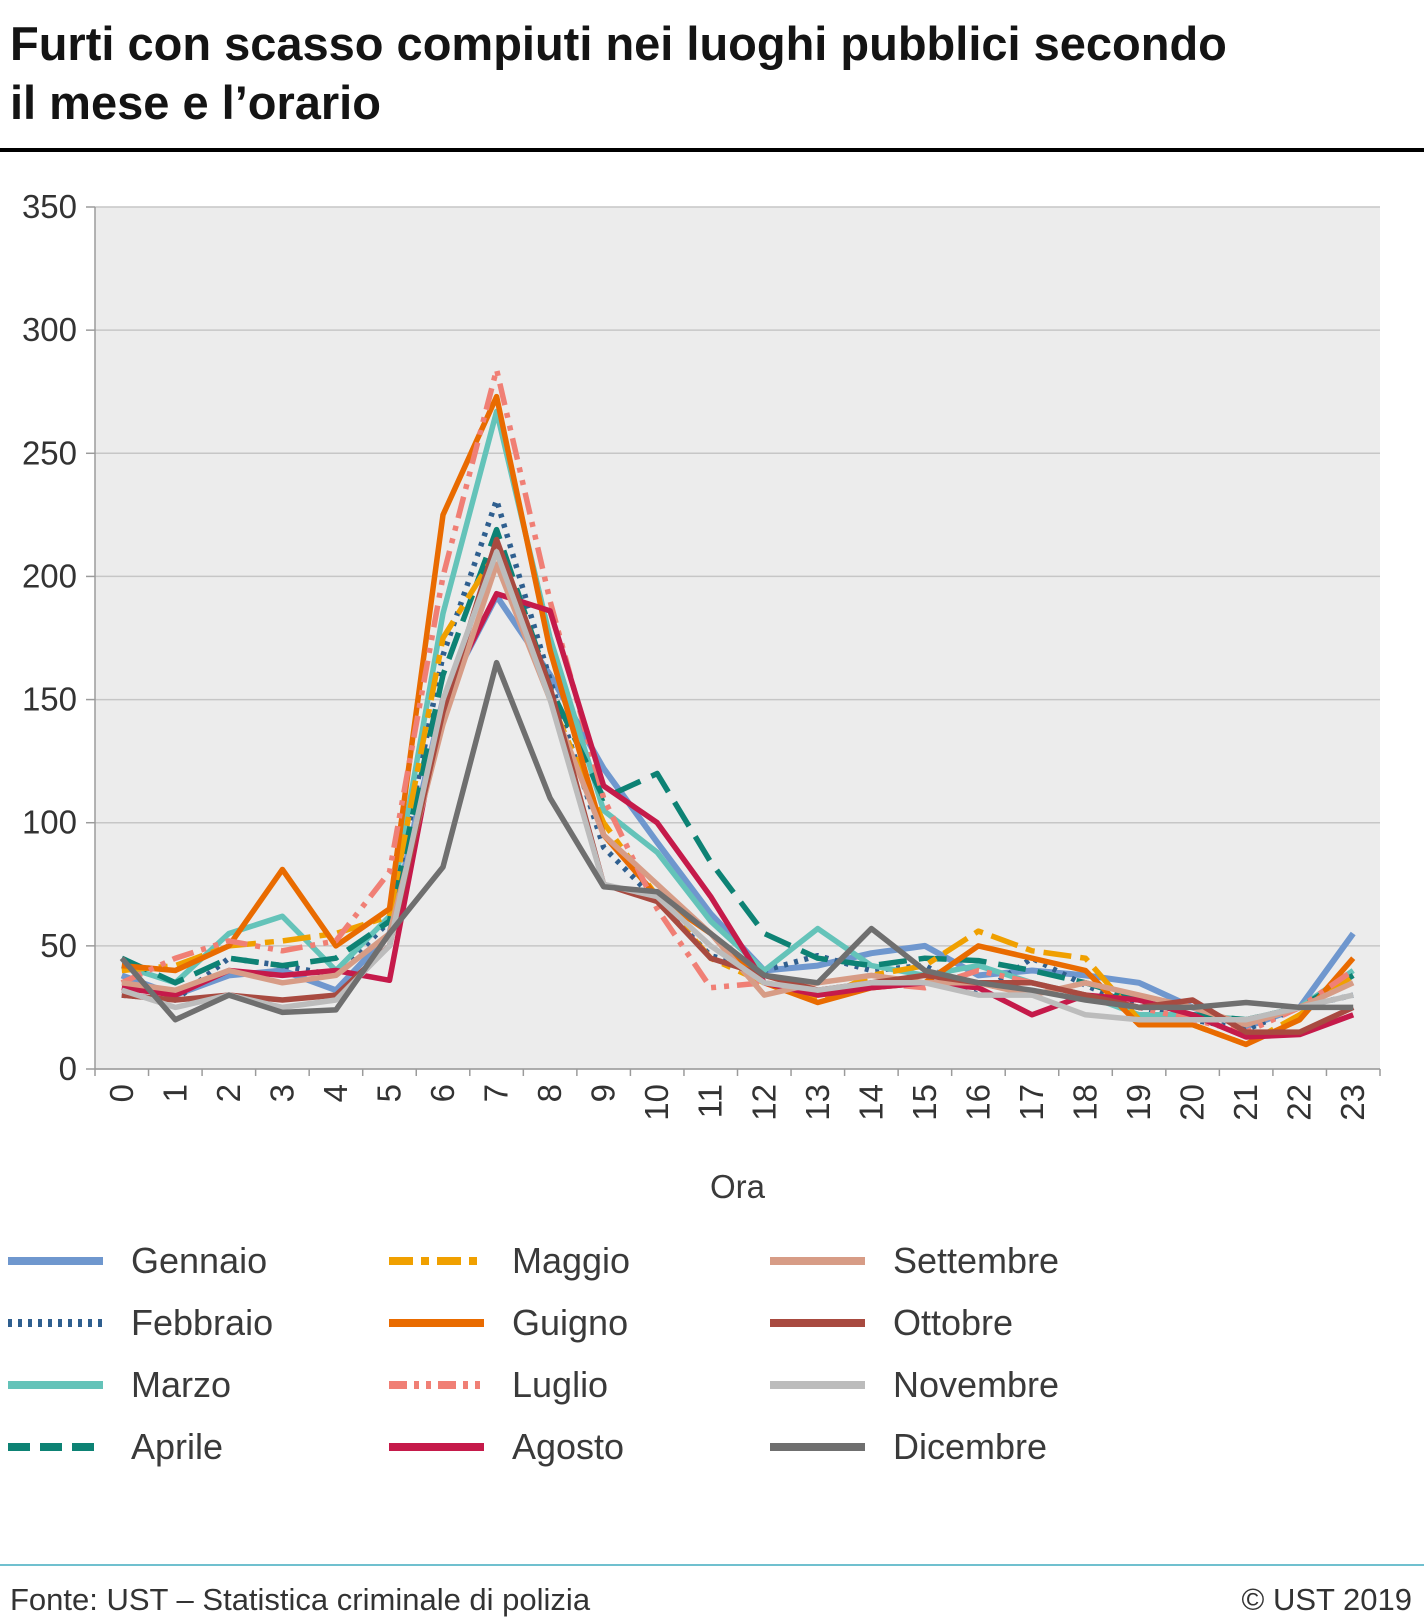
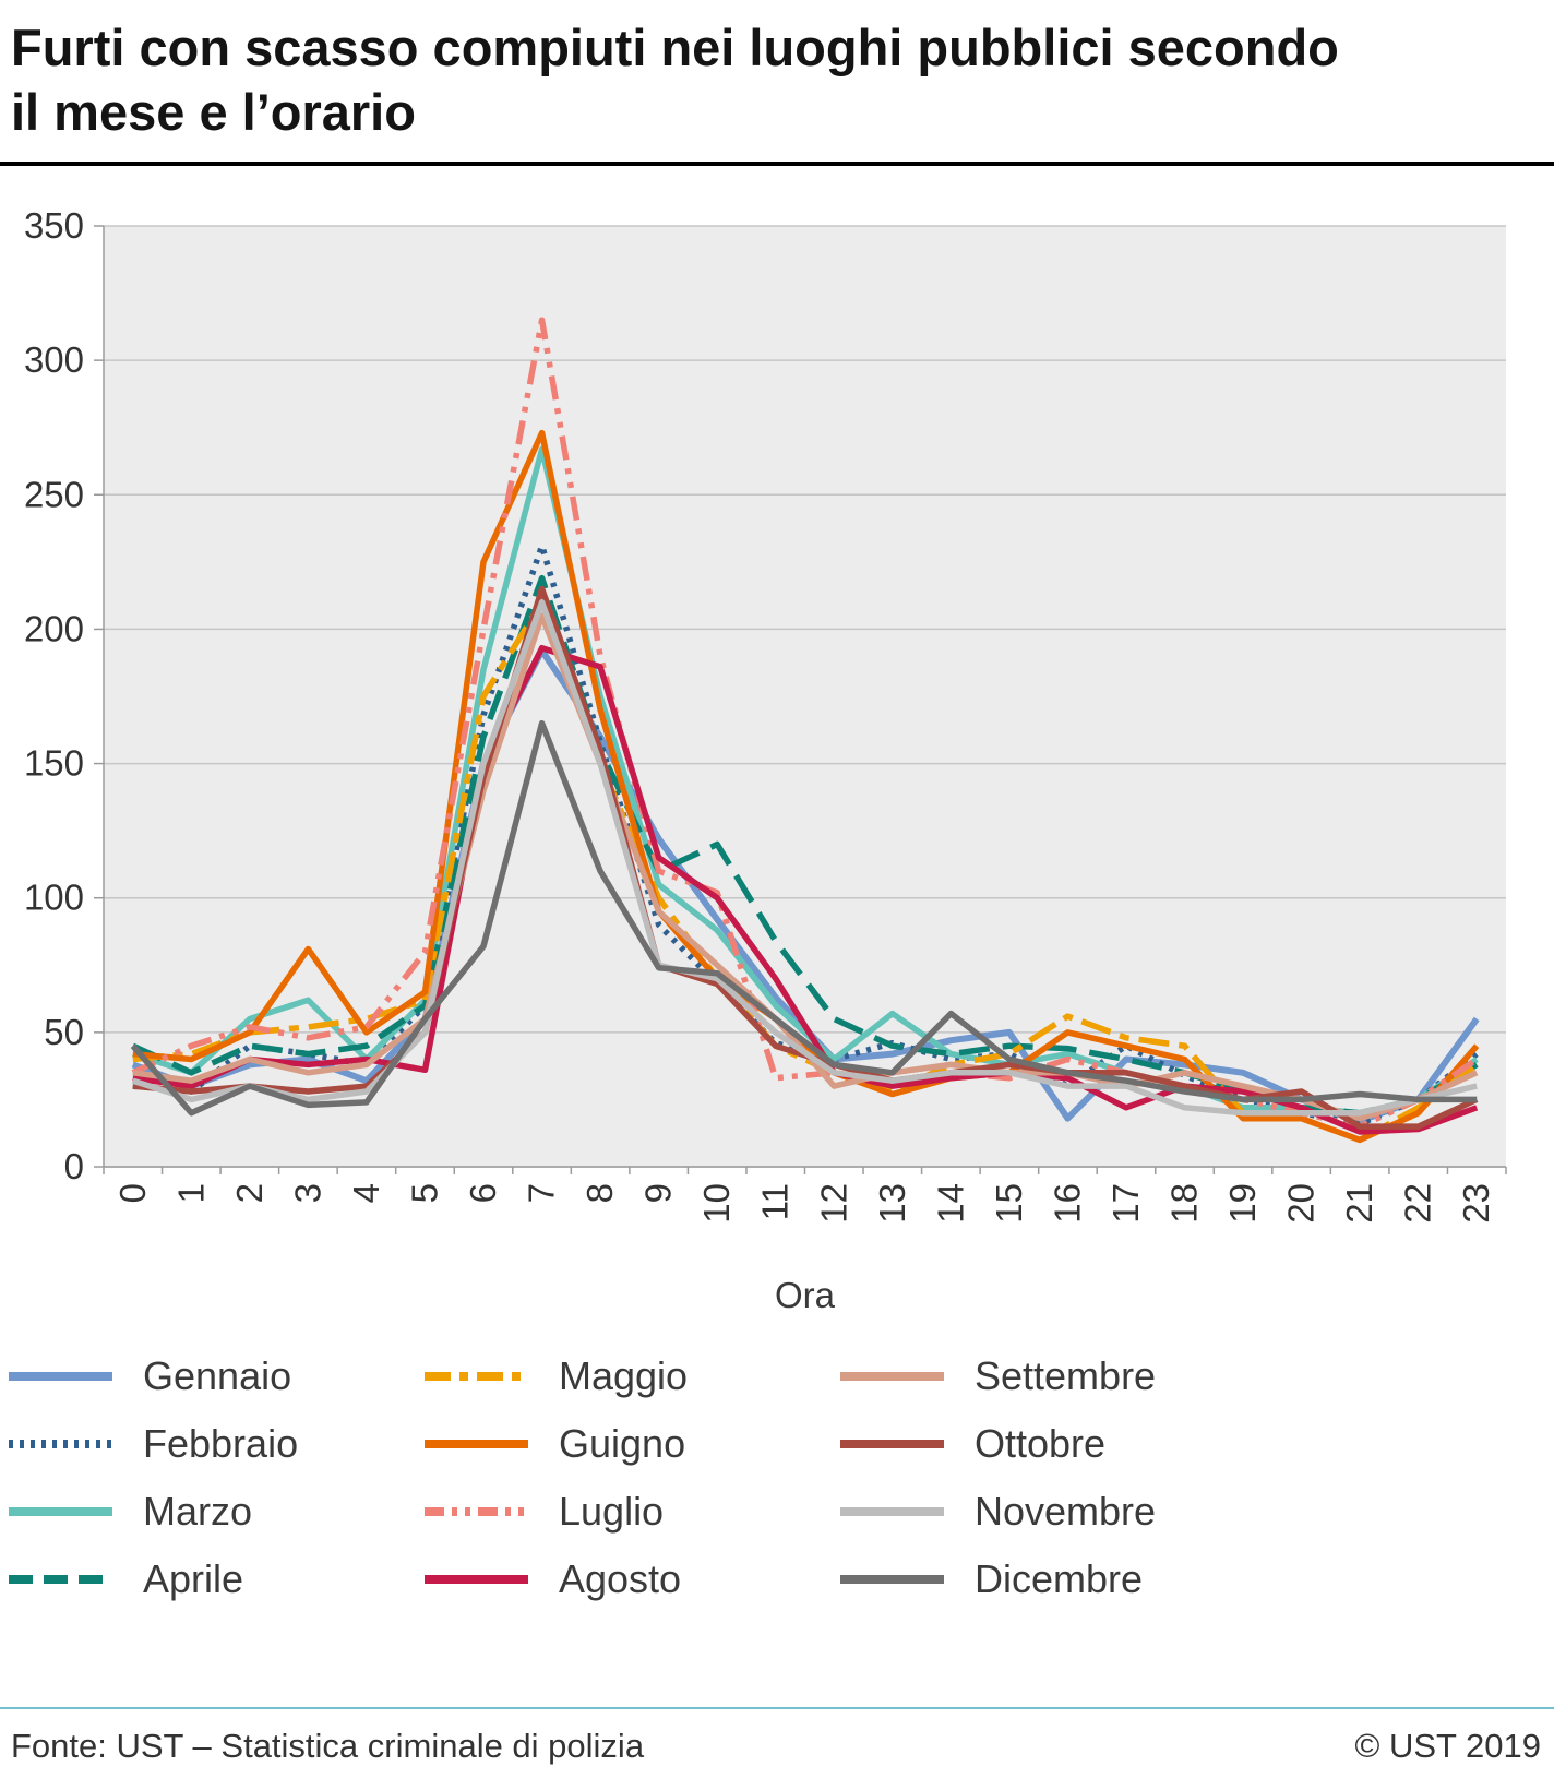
Luglio/7: 284 -> 315
Luglio/10: 65 -> 102
Gennaio/16: 38 -> 18
Febbraio/23: 30 -> 42
